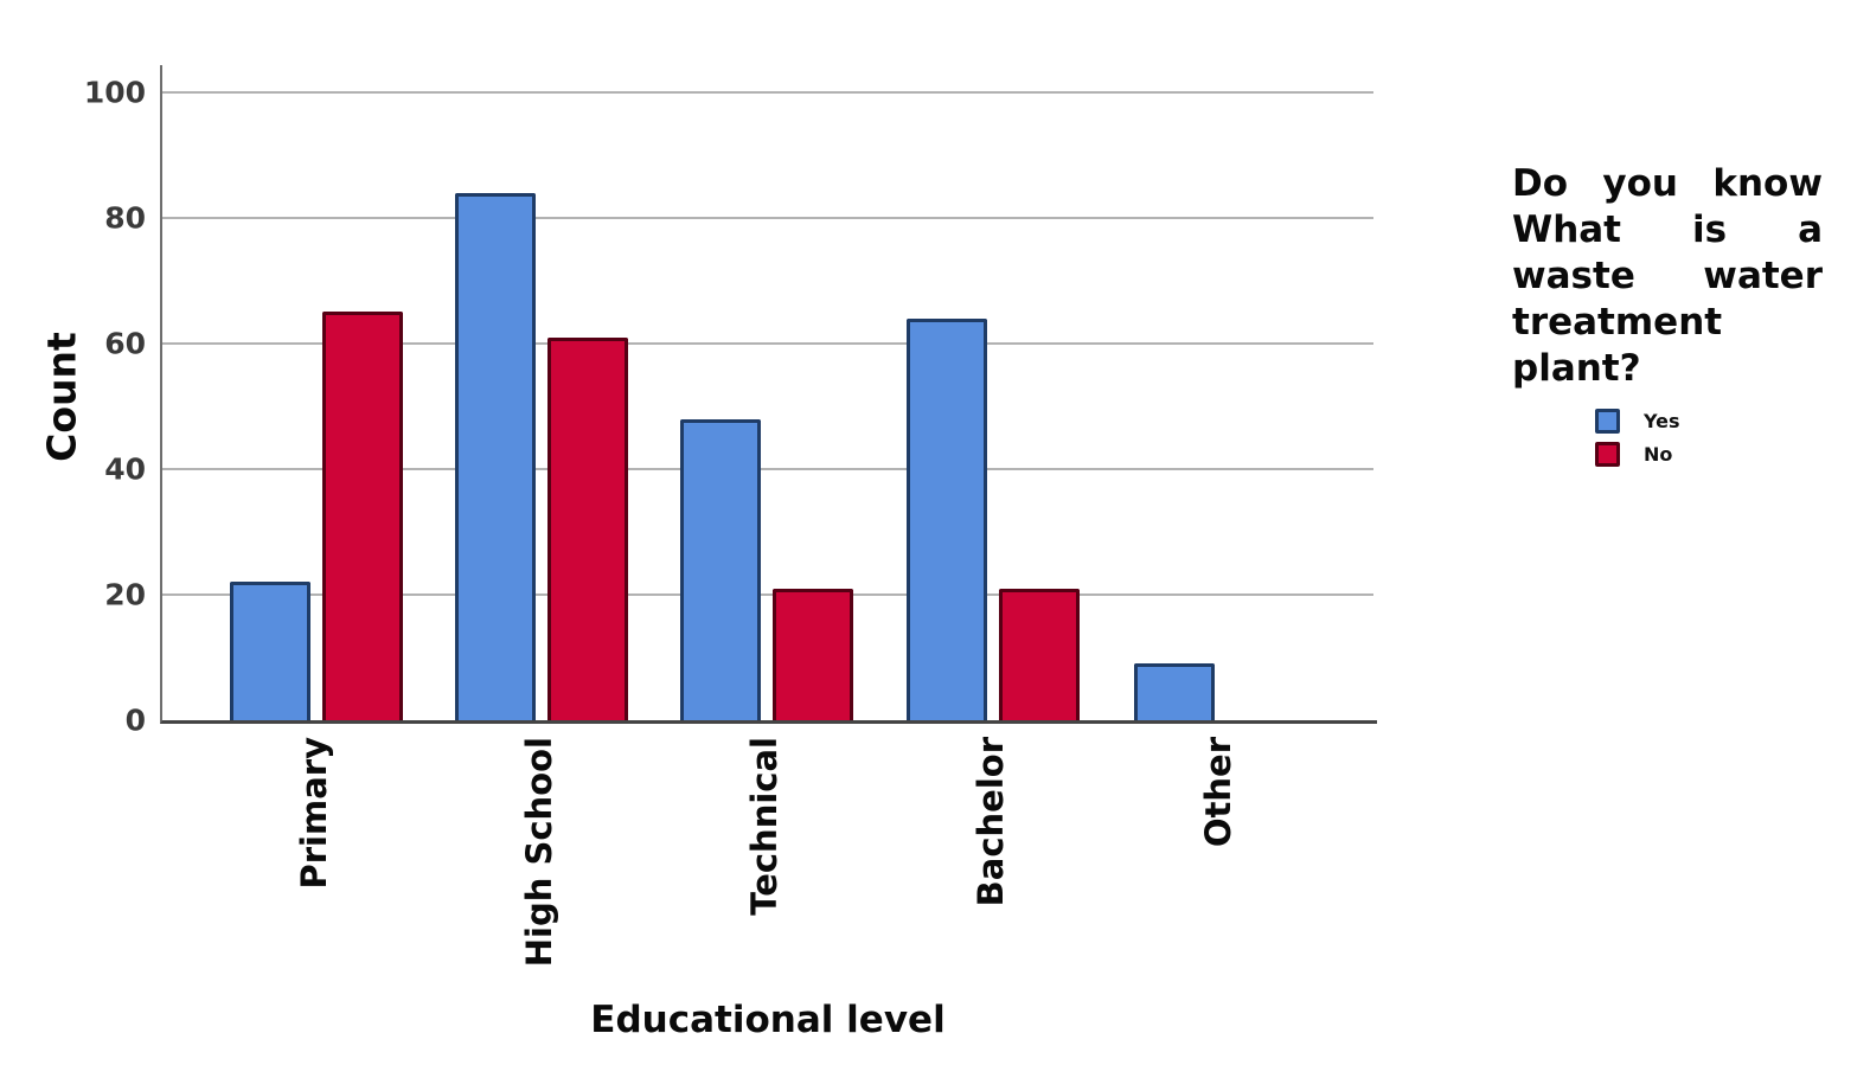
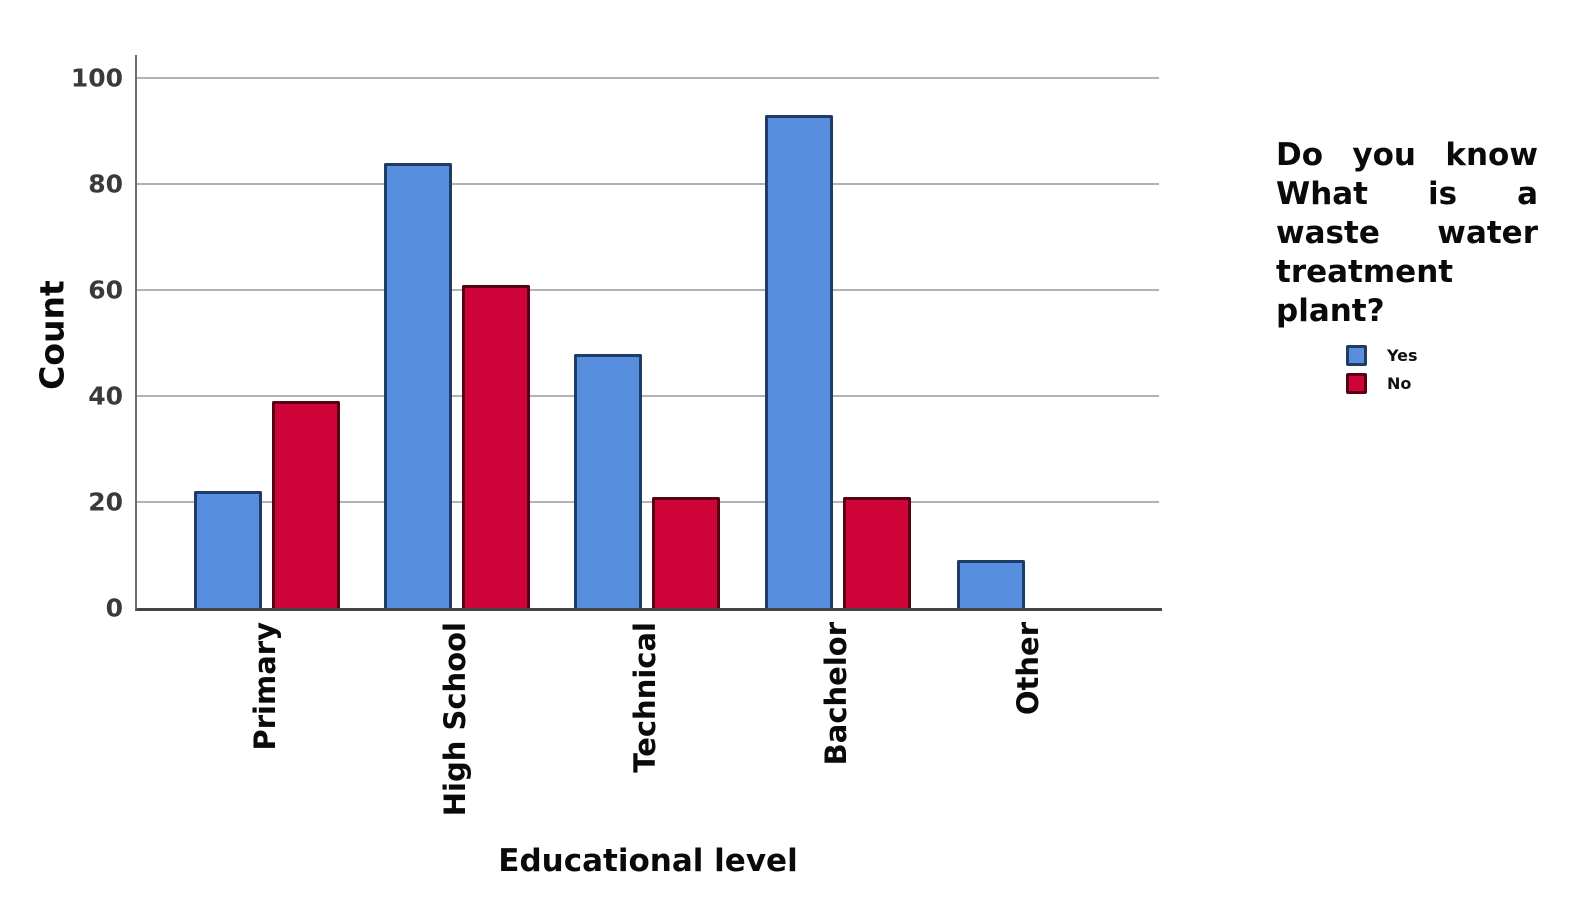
No/Primary: 65 -> 39
Yes/Bachelor: 64 -> 93
